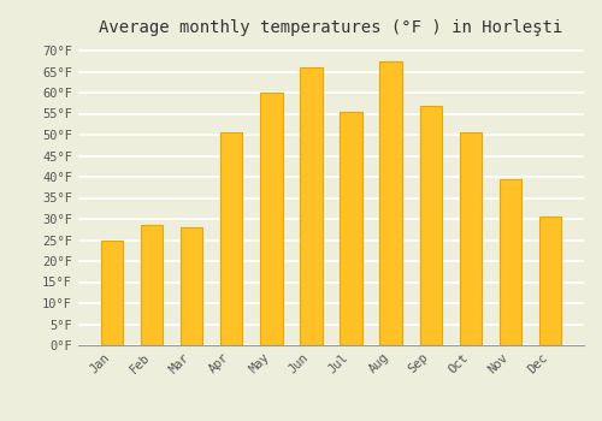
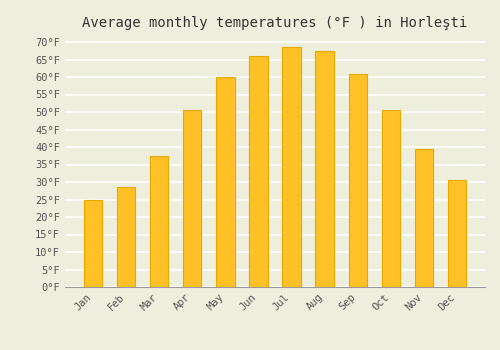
Mar: 28.0°F -> 37.5°F
Jul: 55.5°F -> 68.5°F
Sep: 57.0°F -> 61.0°F
